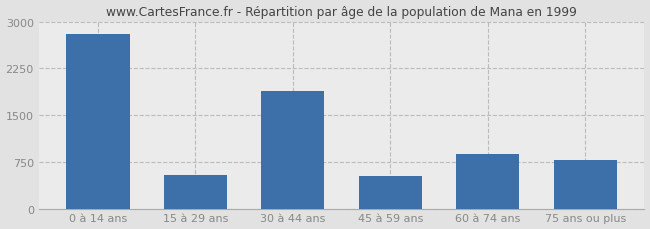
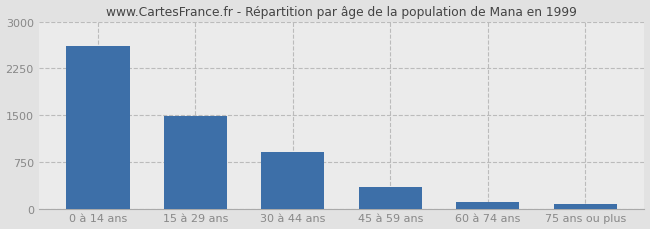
0 à 14 ans: 2800 -> 2600
15 à 29 ans: 540 -> 1480
30 à 44 ans: 1880 -> 900
45 à 59 ans: 520 -> 340
60 à 74 ans: 880 -> 110
75 ans ou plus: 780 -> 80
